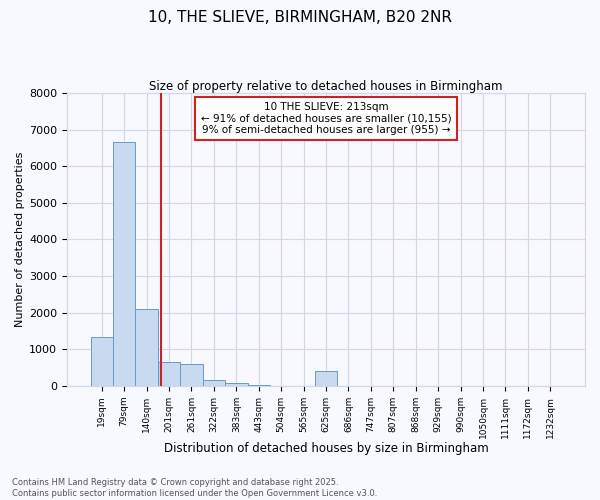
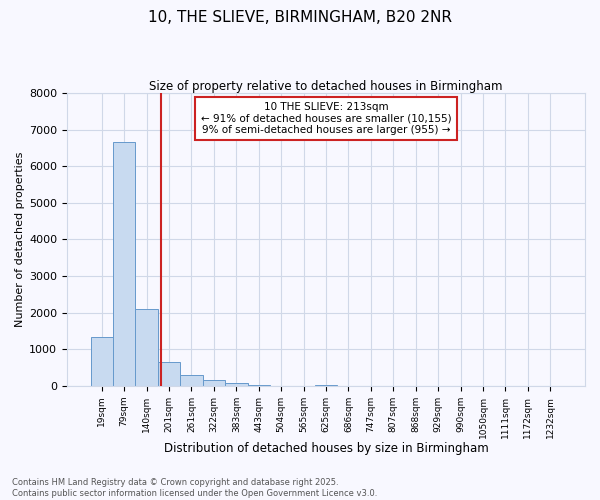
261sqm: 600 -> 300
625sqm: 400 -> 30
